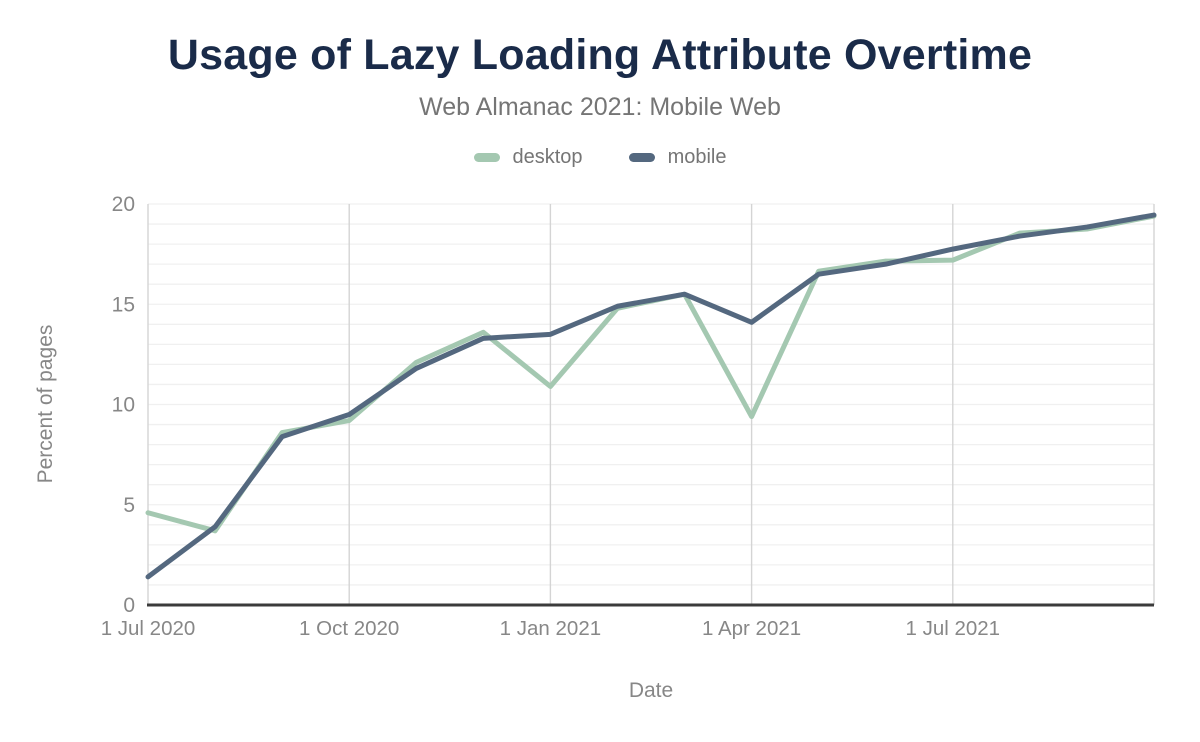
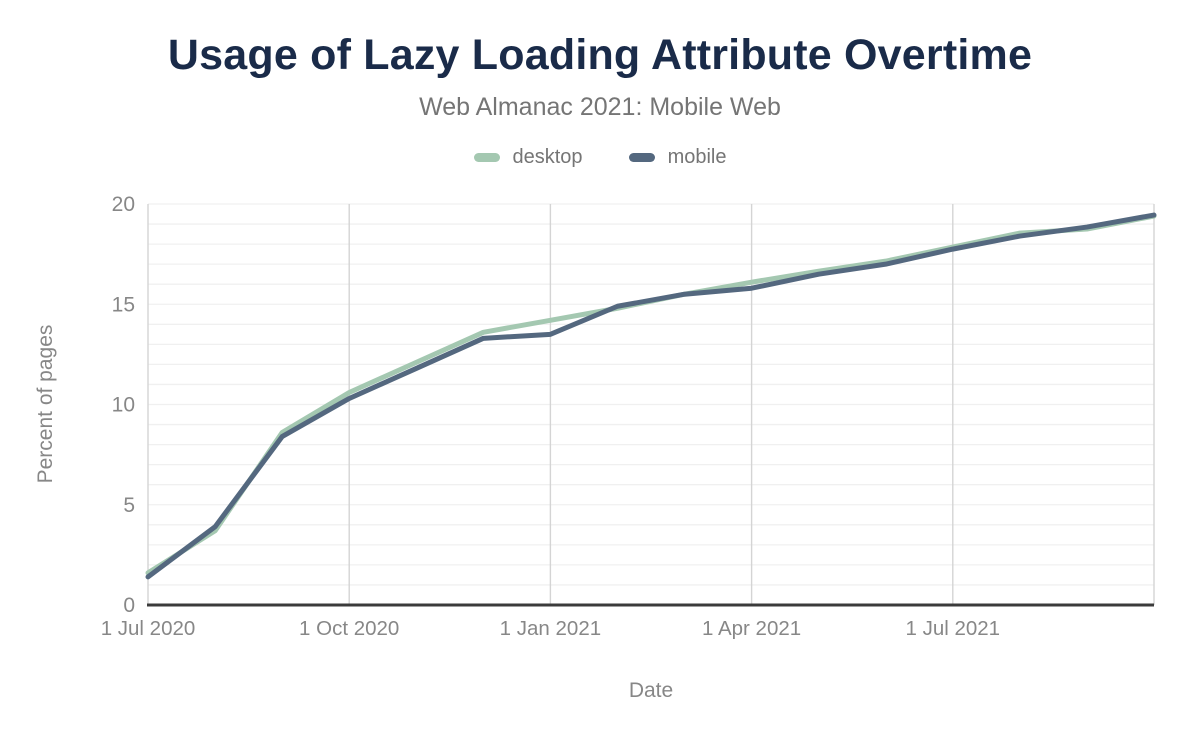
desktop/1 Jul 2020: 4.6 -> 1.6
desktop/1 Oct 2020: 9.2 -> 10.6
mobile/1 Oct 2020: 9.5 -> 10.3
desktop/1 Jan 2021: 10.9 -> 14.2
desktop/1 Apr 2021: 9.4 -> 16.1
mobile/1 Apr 2021: 14.1 -> 15.8
desktop/1 Jul 2021: 17.2 -> 17.9
